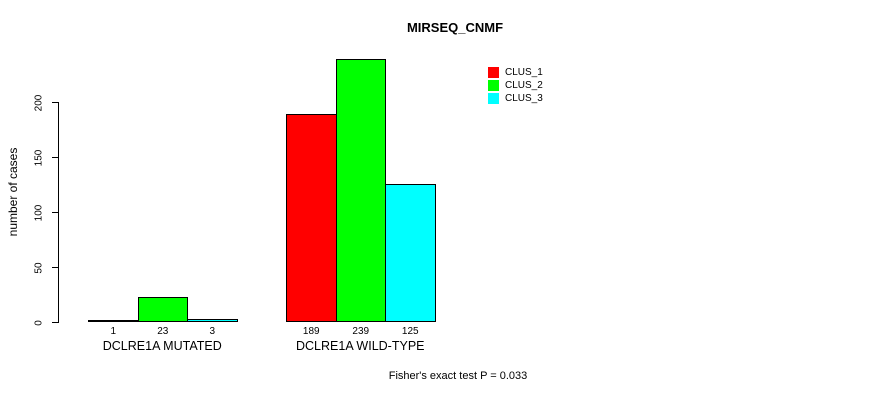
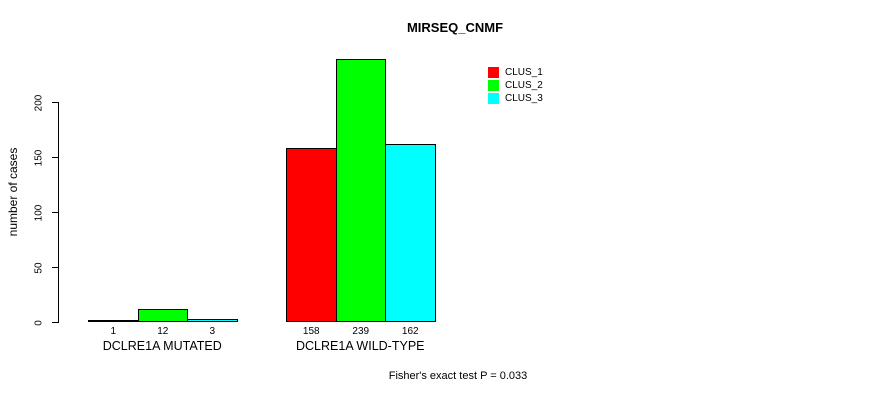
CLUS_2/DCLRE1A MUTATED: 23 -> 12
CLUS_1/DCLRE1A WILD-TYPE: 189 -> 158
CLUS_3/DCLRE1A WILD-TYPE: 125 -> 162
